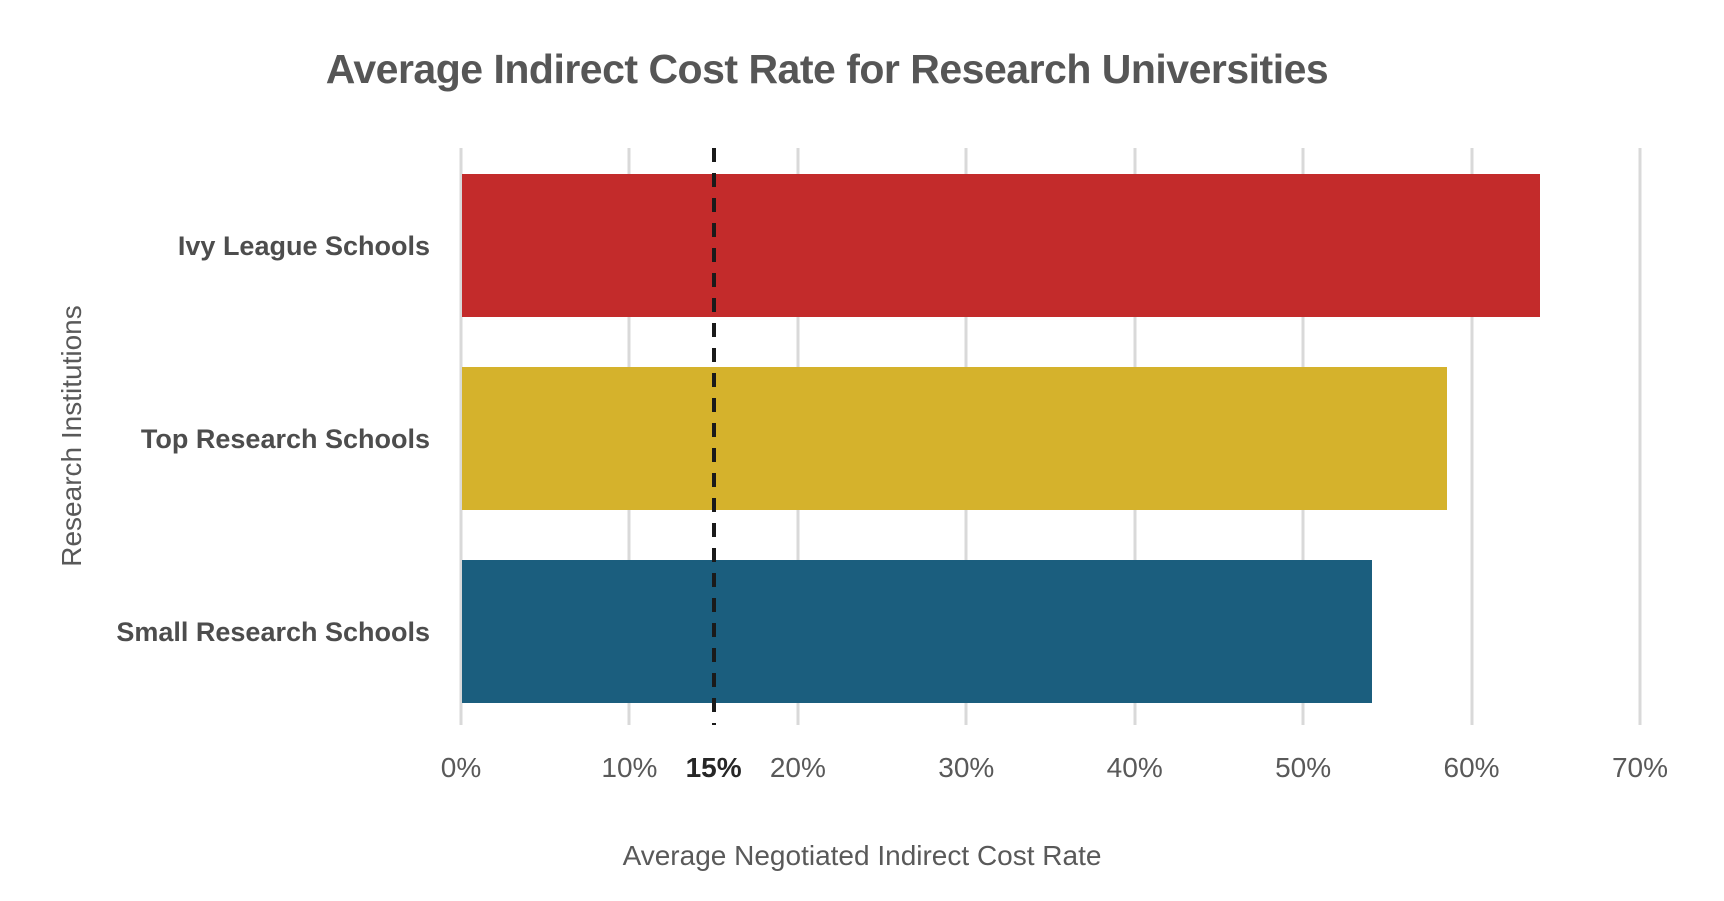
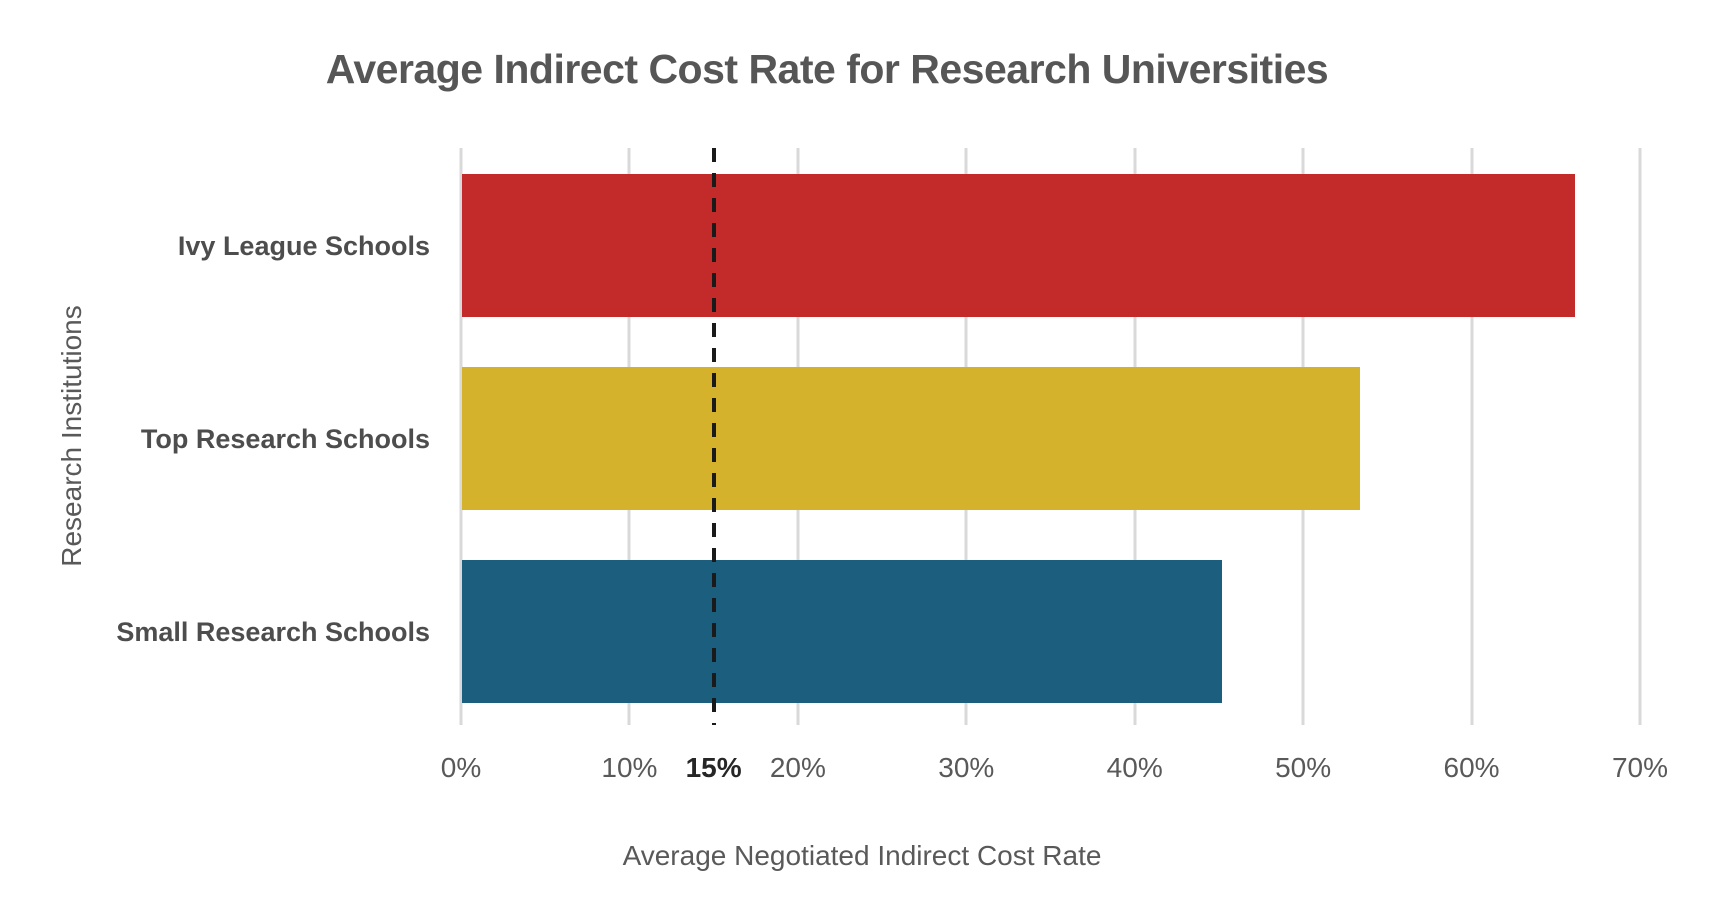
Ivy League Schools: 64.0% -> 66.1%
Top Research Schools: 58.5% -> 53.3%
Small Research Schools: 54.0% -> 45.1%
